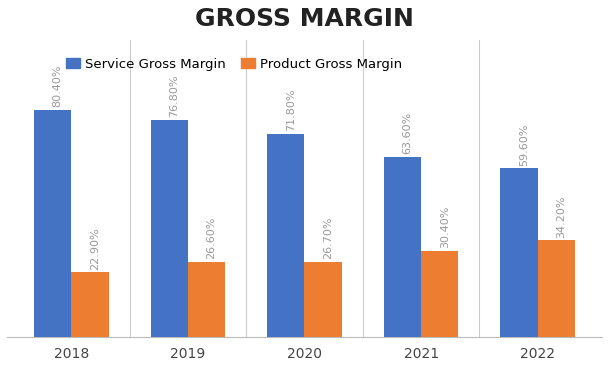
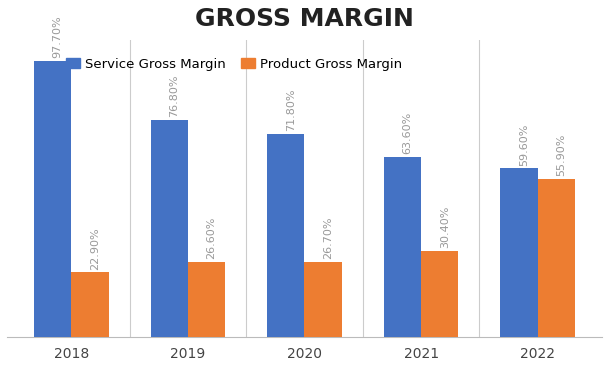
Service Gross Margin/2018: 80.40% -> 97.70%
Product Gross Margin/2022: 34.20% -> 55.90%
